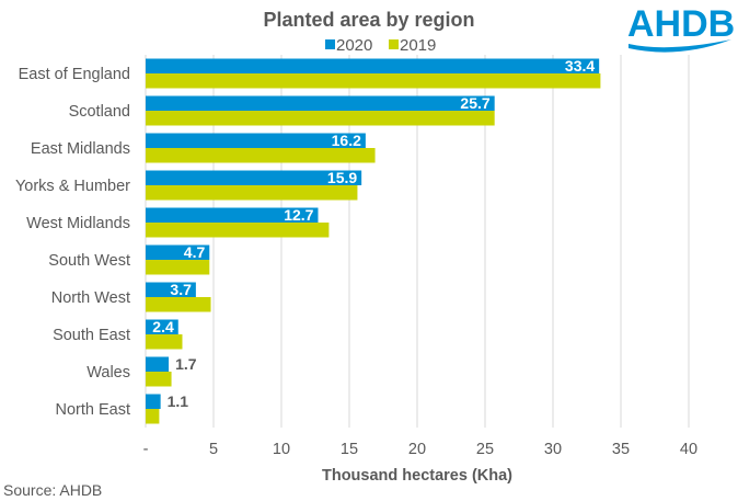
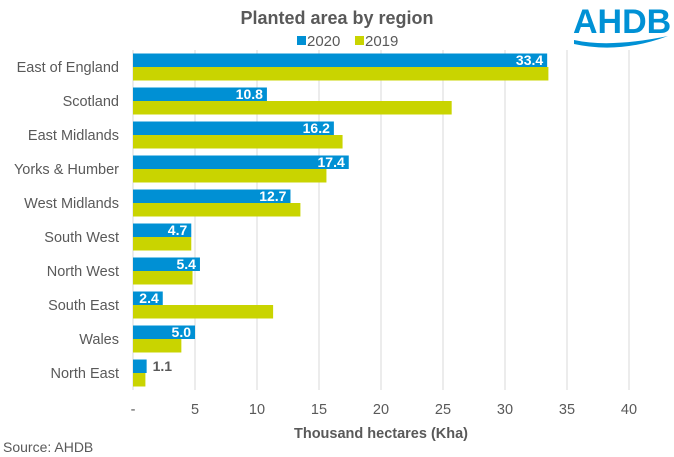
2020/Scotland: 25.7 -> 10.8
2020/Yorks & Humber: 15.9 -> 17.4
2020/North West: 3.7 -> 5.4
2019/South East: 2.7 -> 11.3
2020/Wales: 1.7 -> 5.0
2019/Wales: 1.9 -> 3.9
